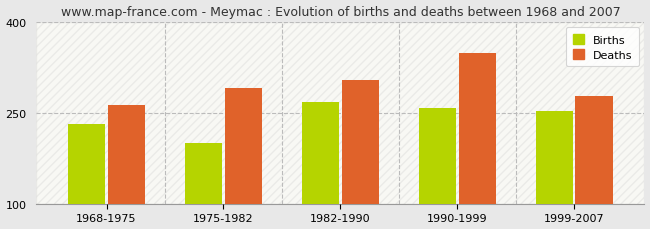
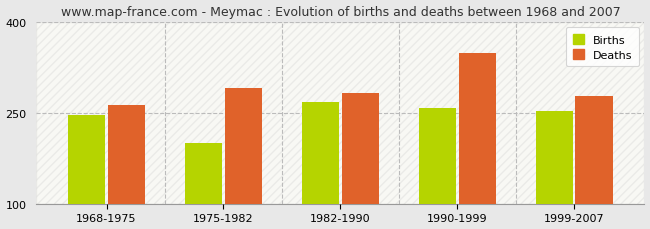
Births/1968-1975: 232 -> 246
Deaths/1982-1990: 303 -> 282
